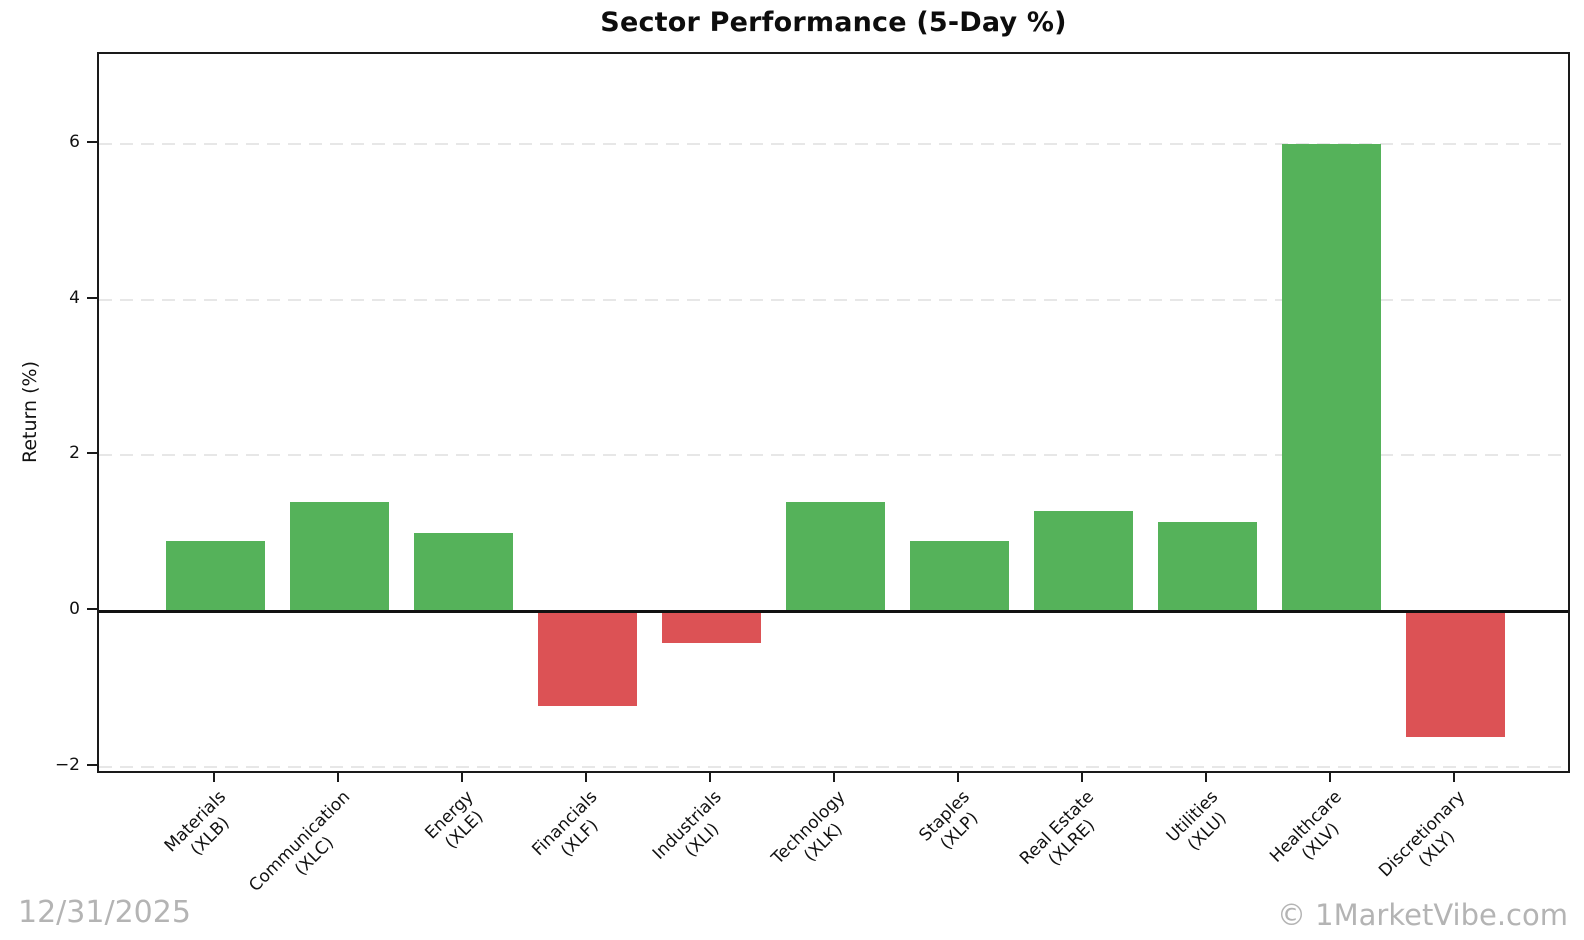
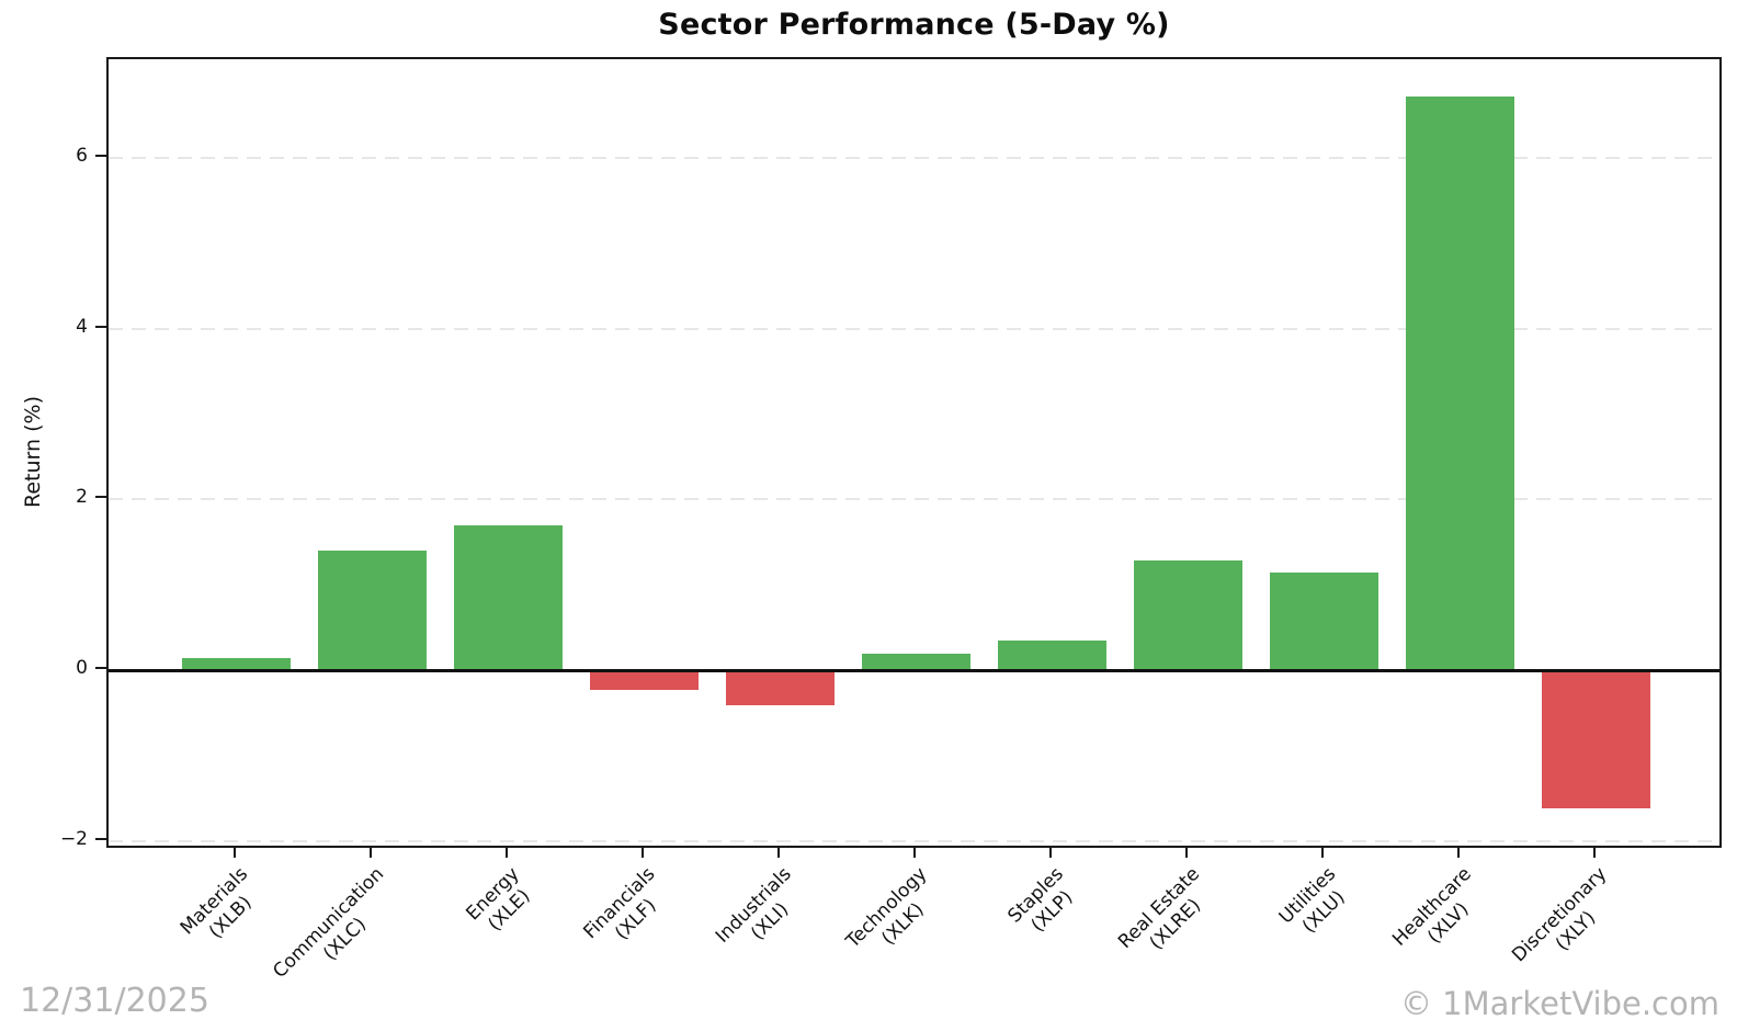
Materials (XLB): 0.9 -> 0.1
Energy (XLE): 1.0 -> 1.7
Financials (XLF): -1.2 -> -0.2
Technology (XLK): 1.4 -> 0.2
Staples (XLP): 0.9 -> 0.3
Healthcare (XLV): 6.0 -> 6.7
